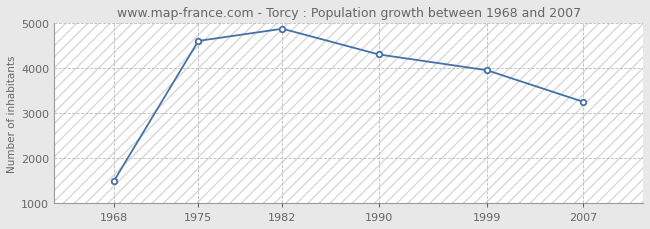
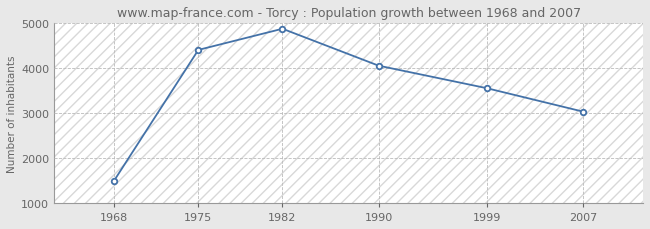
1975: 4600 -> 4400
1990: 4300 -> 4050
1999: 3950 -> 3550
2007: 3250 -> 3030
